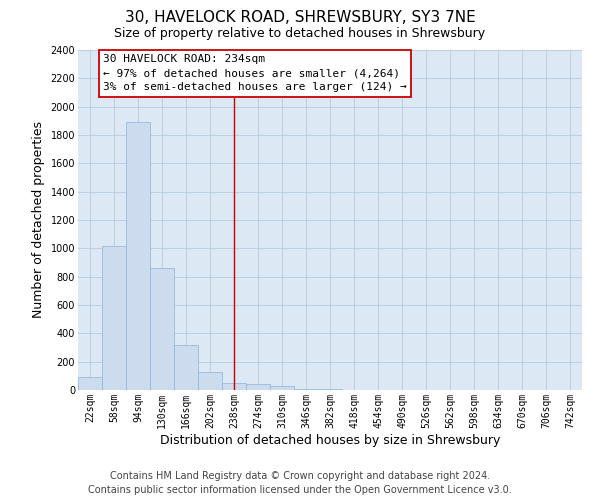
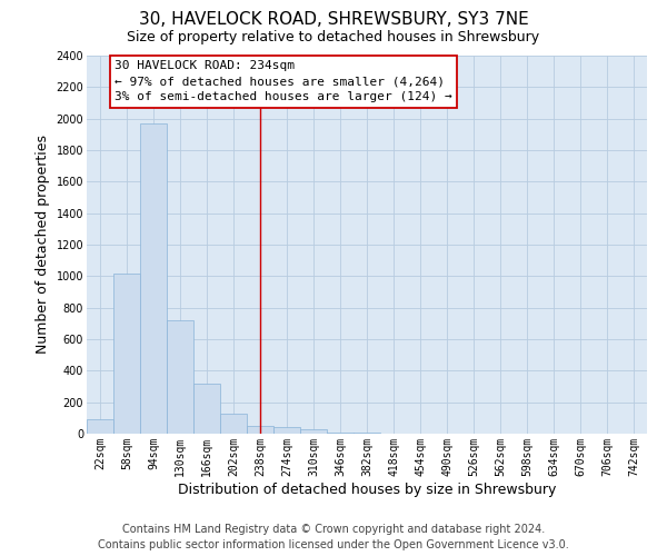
94sqm: 1890 -> 1970
130sqm: 860 -> 720
